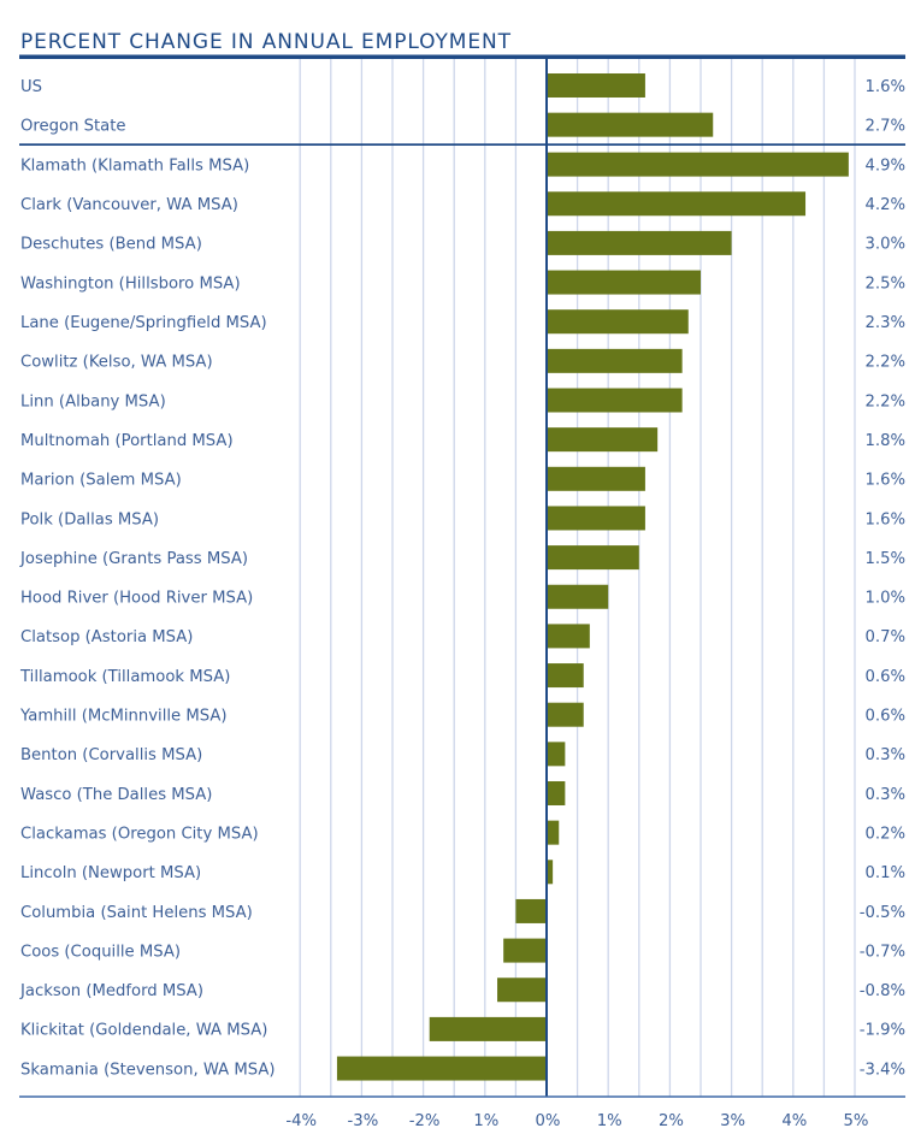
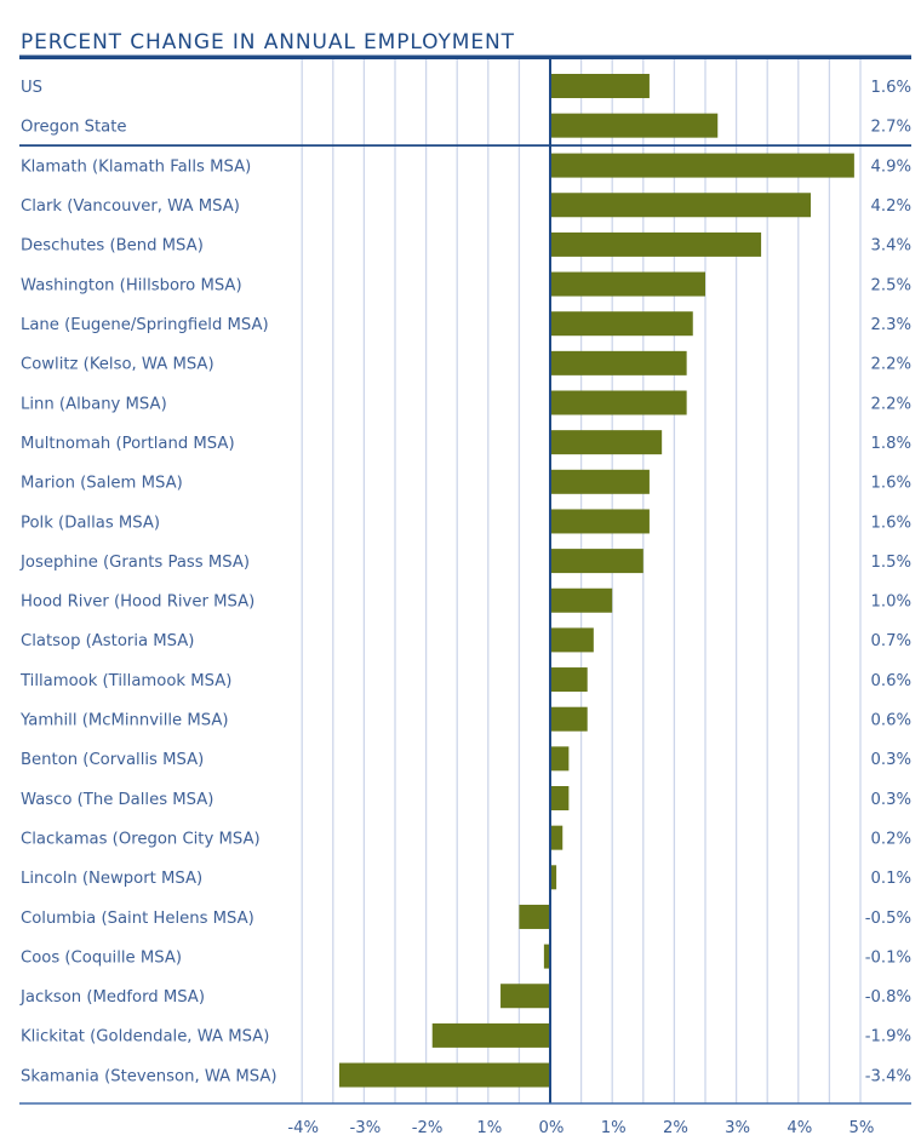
Deschutes (Bend MSA): 3.0% -> 3.4%
Coos (Coquille MSA): -0.7% -> -0.1%
